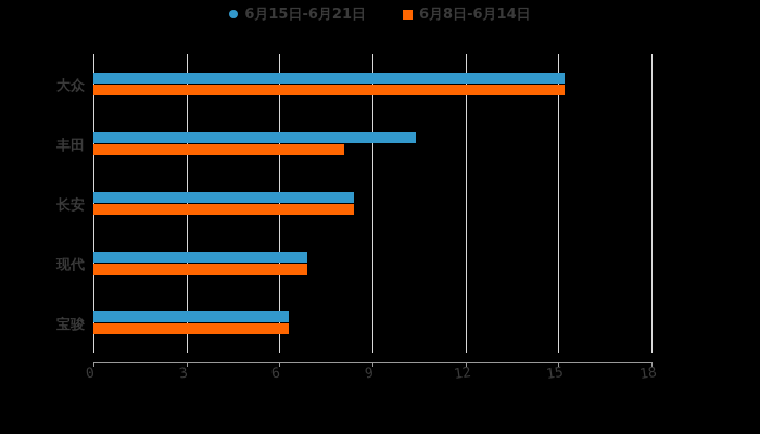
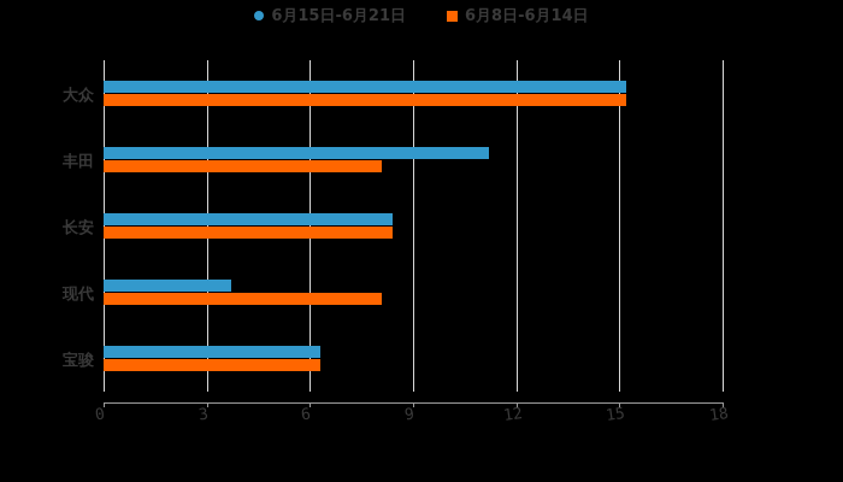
6月15日-6月21日/丰田: 10.4 -> 11.2
6月15日-6月21日/现代: 6.9 -> 3.7
6月8日-6月14日/现代: 6.9 -> 8.1
